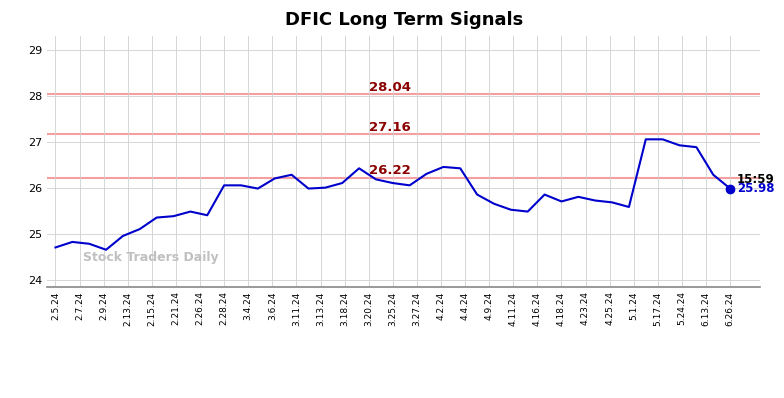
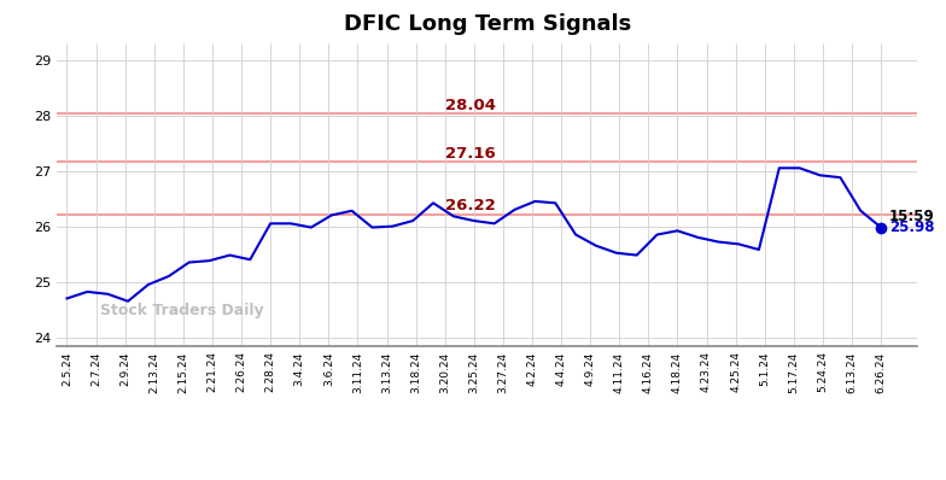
4.18.24: 25.70 -> 25.92
